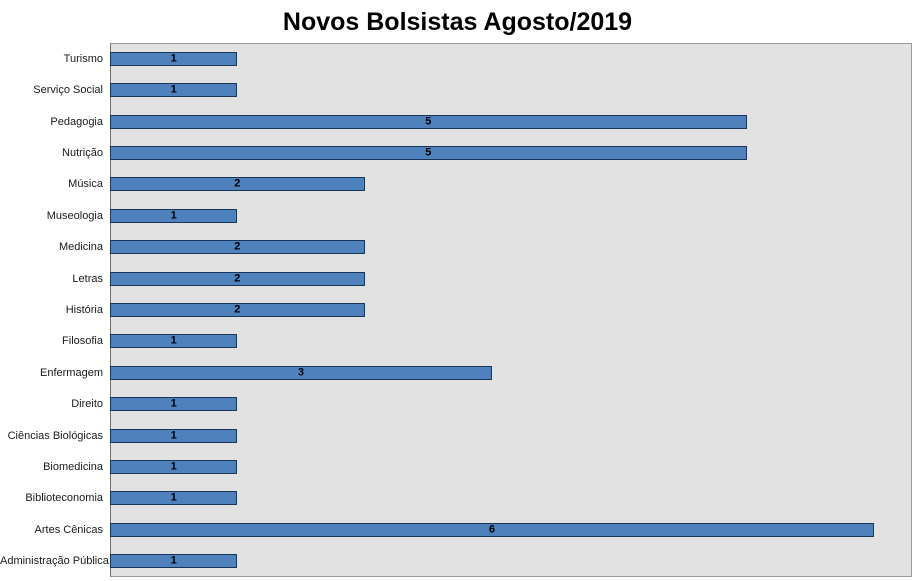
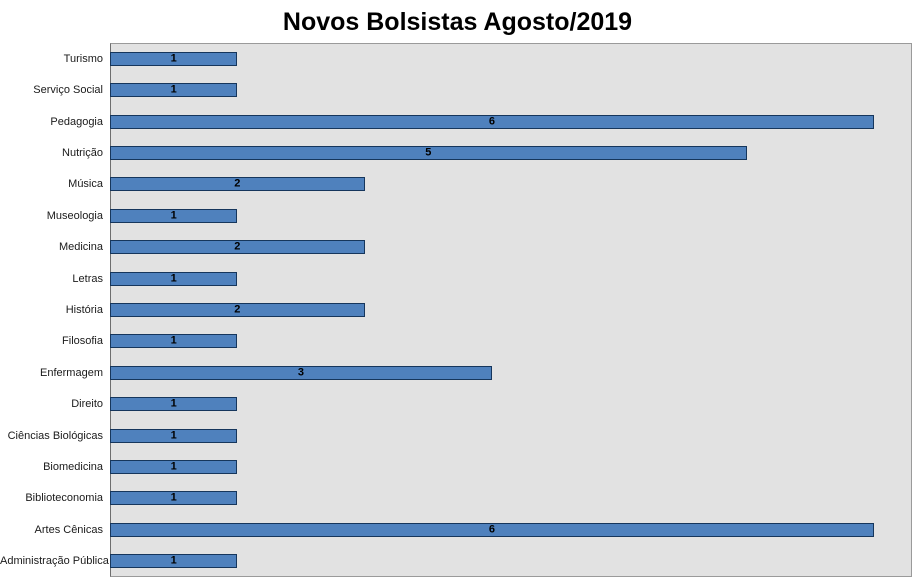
Pedagogia: 5 -> 6
Letras: 2 -> 1
